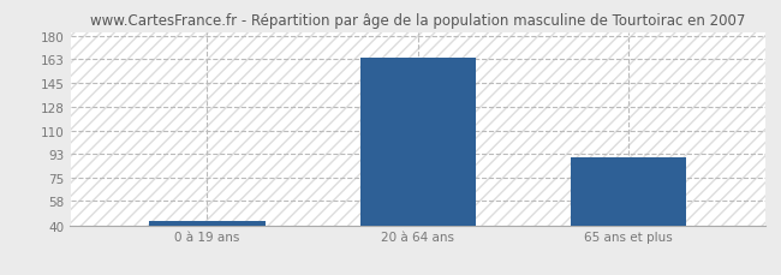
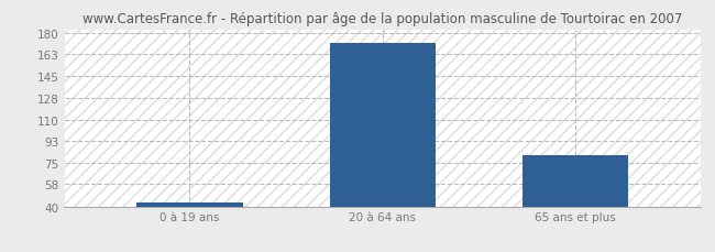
20 à 64 ans: 164 -> 172
65 ans et plus: 90 -> 81
